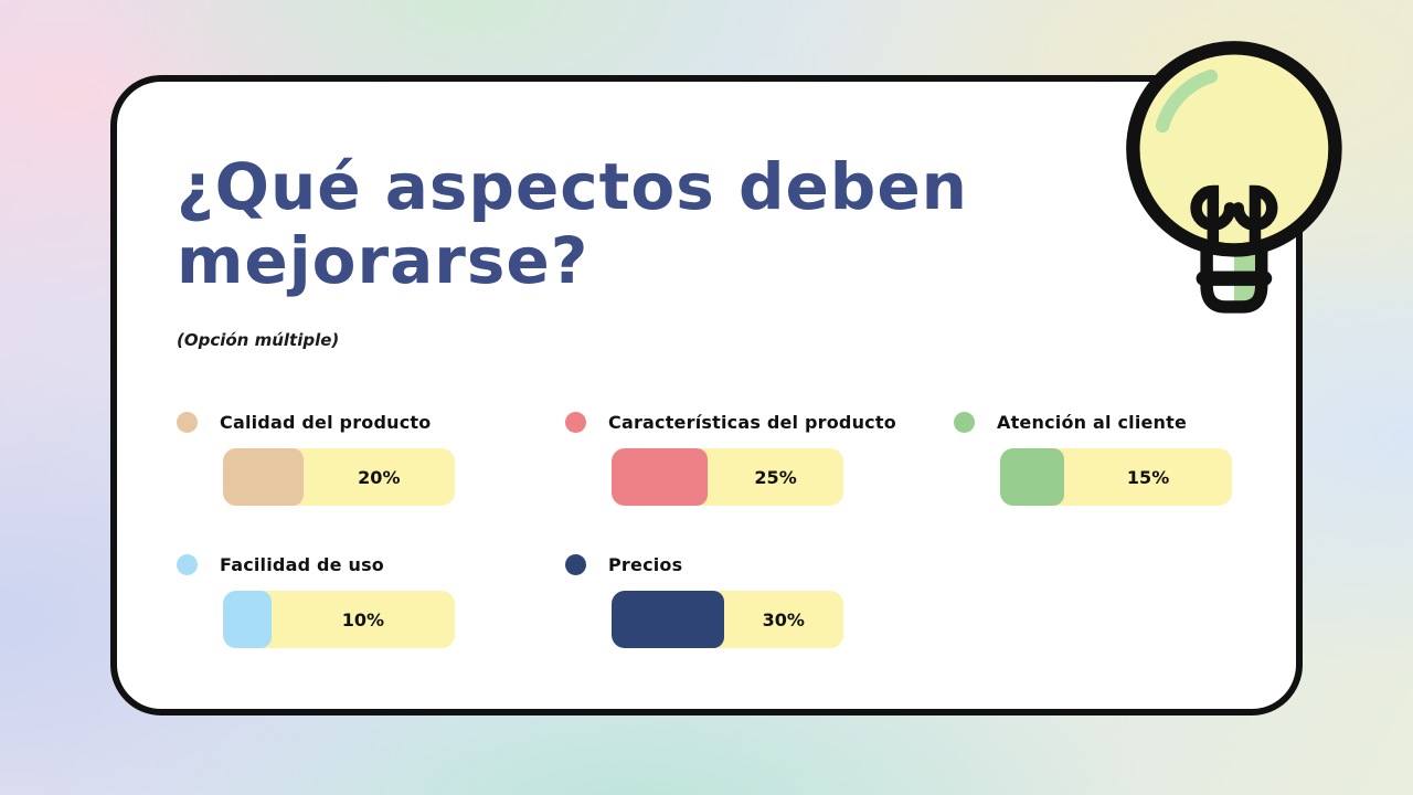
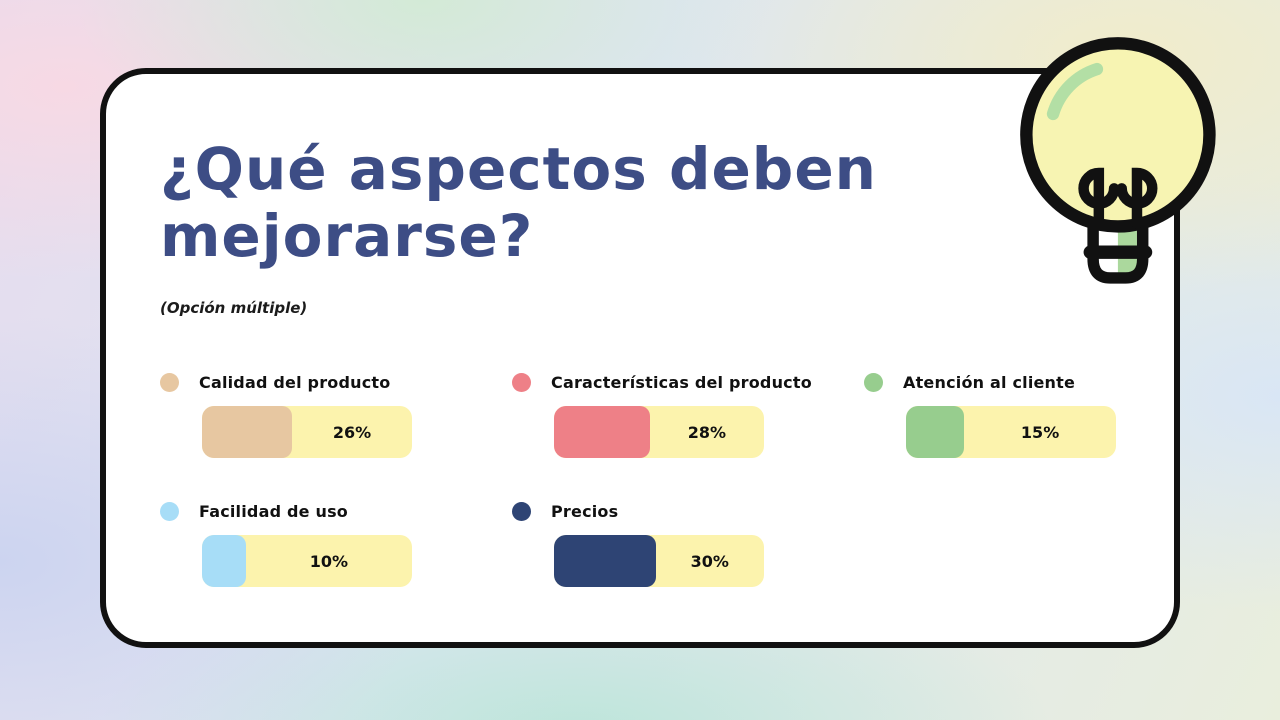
Calidad del producto: 20% -> 26%
Características del producto: 25% -> 28%
